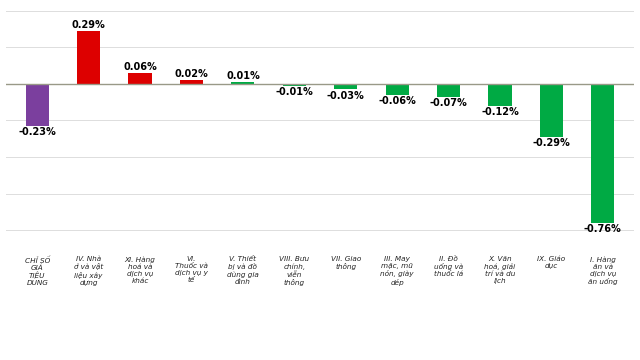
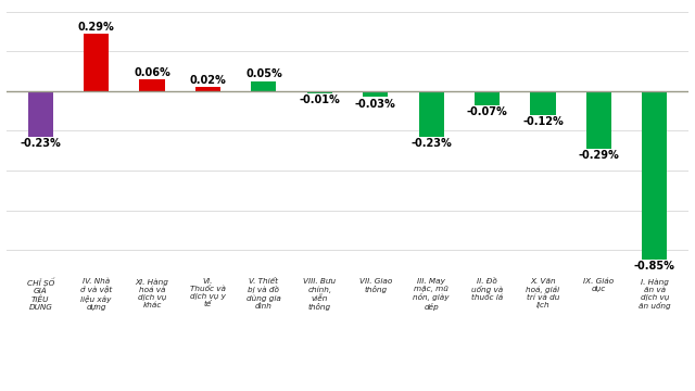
V. Thiết bị và đồ dùng gia đình: 0.01% -> 0.05%
III. May mặc, mũ nón, giày dép: -0.06% -> -0.23%
I. Hàng ăn và dịch vụ ăn uống: -0.76% -> -0.85%
